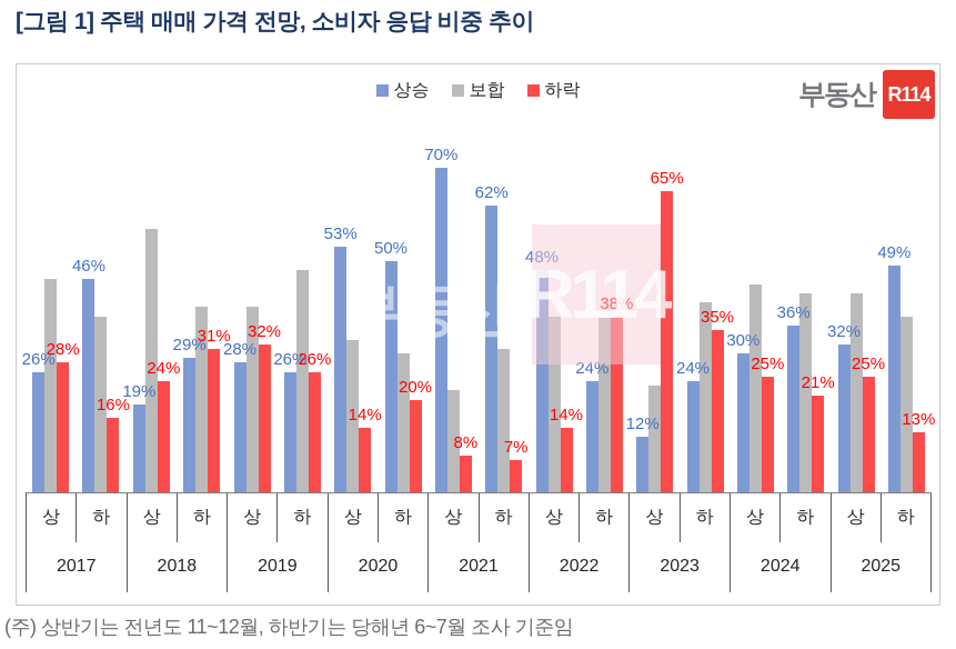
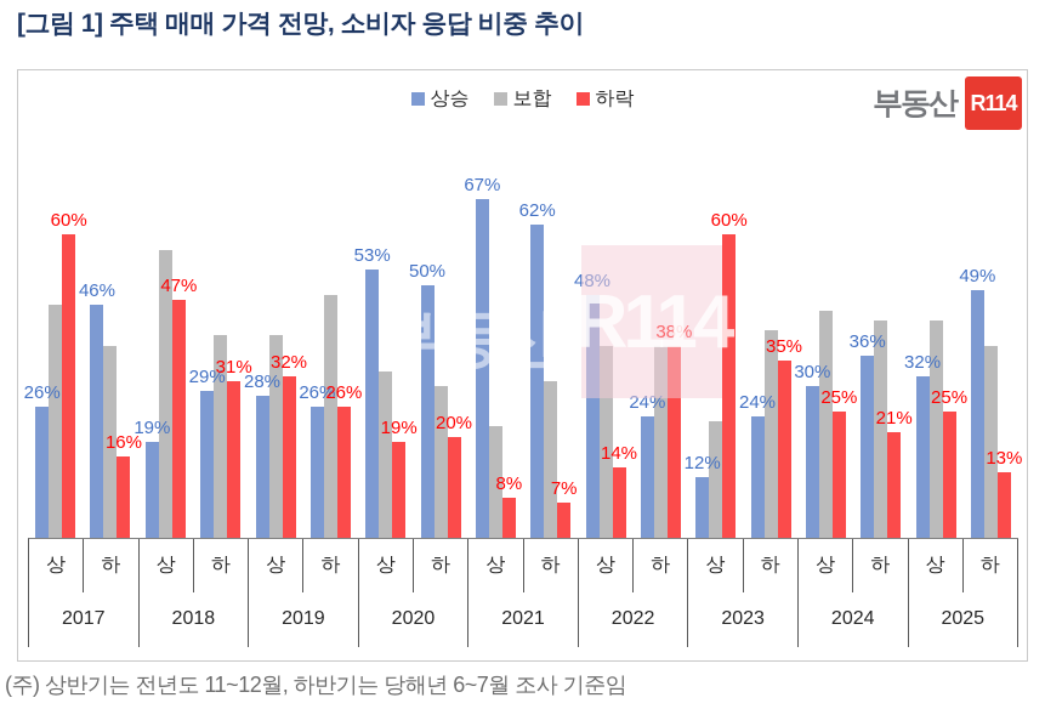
하락/2017 상: 28% -> 60%
하락/2018 상: 24% -> 47%
하락/2020 상: 14% -> 19%
상승/2021 상: 70% -> 67%
하락/2023 상: 65% -> 60%
